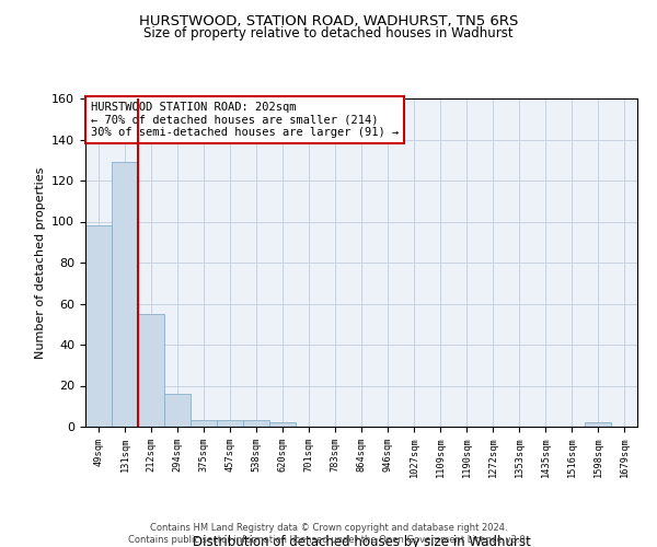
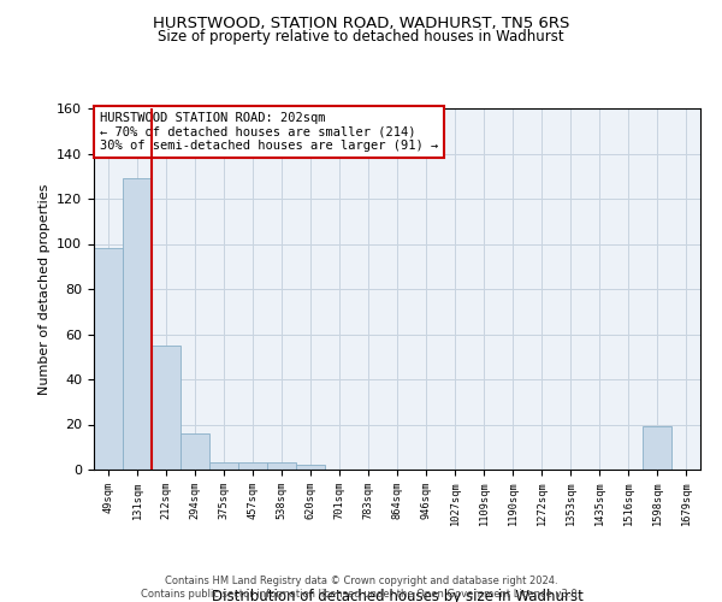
1598sqm: 2 -> 19
